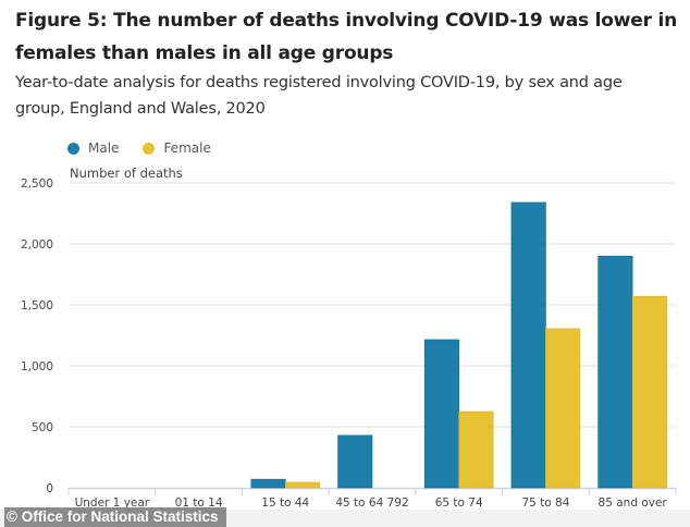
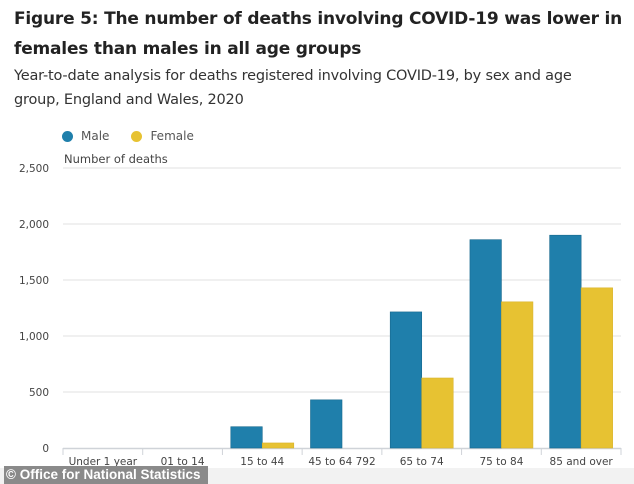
Male/15 to 44: 70 -> 190
Male/75 to 84: 2340 -> 1860
Female/85 and over: 1570 -> 1430
